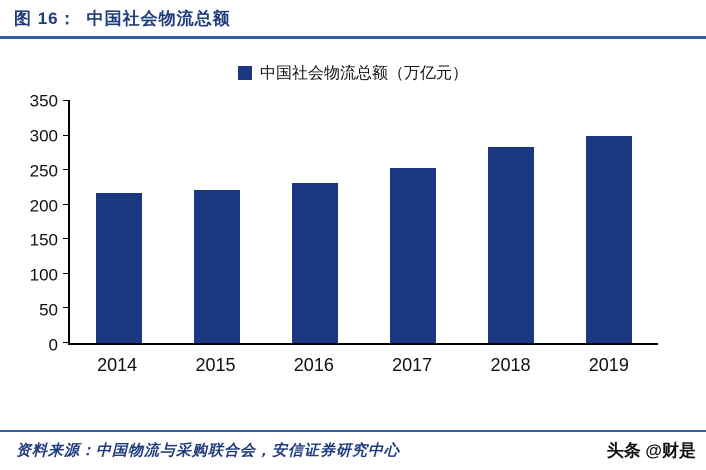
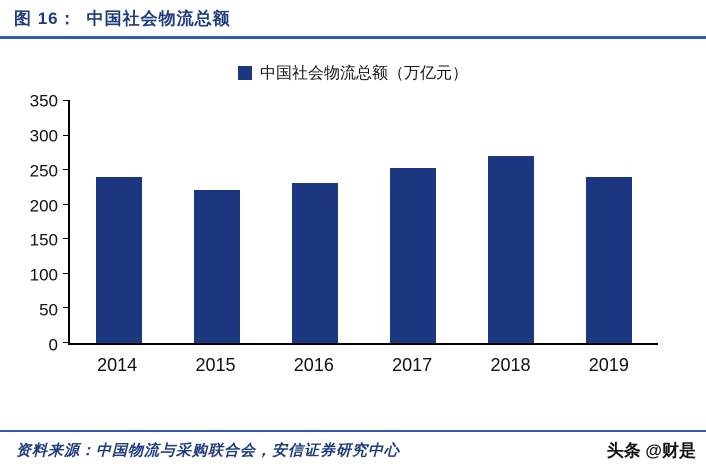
2014: 220 -> 240
2018: 280 -> 270
2019: 300 -> 240
